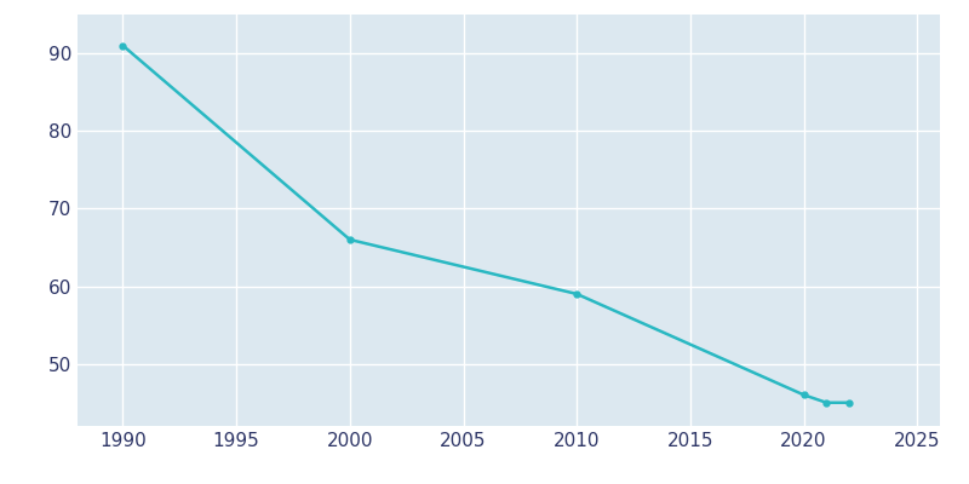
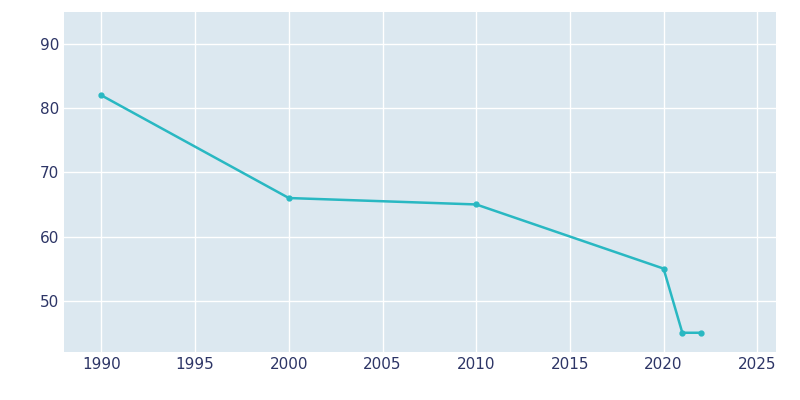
1990: 91 -> 82
2010: 59 -> 65
2020: 46 -> 55
